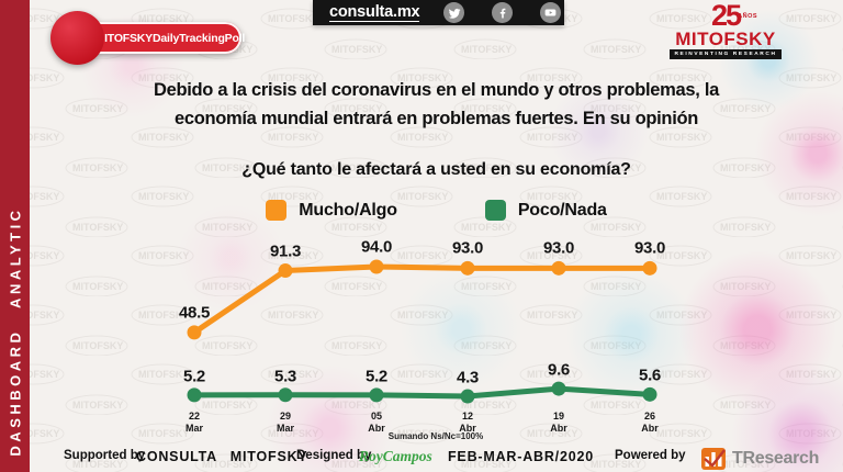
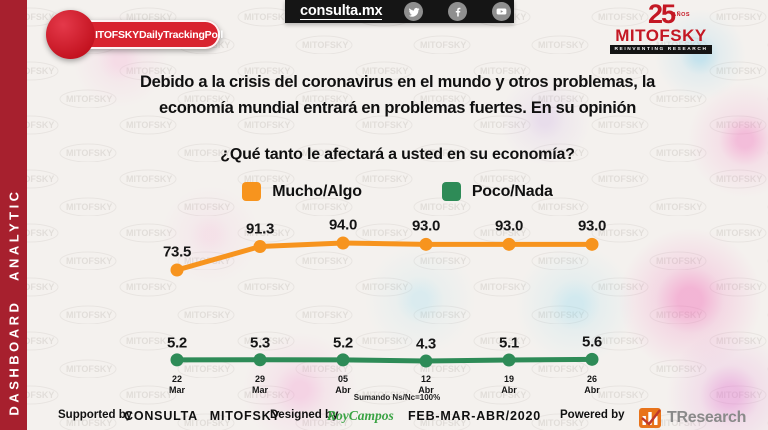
Mucho/Algo/22 Mar: 48.5 -> 73.5
Poco/Nada/19 Abr: 9.6 -> 5.1
